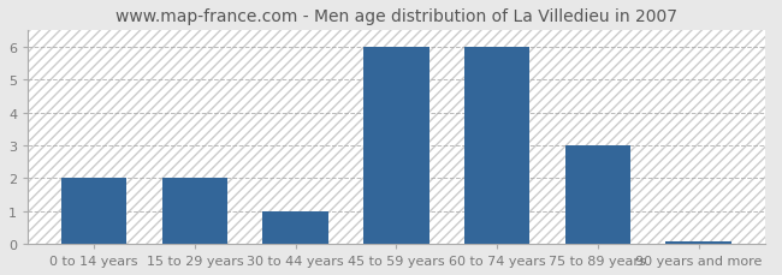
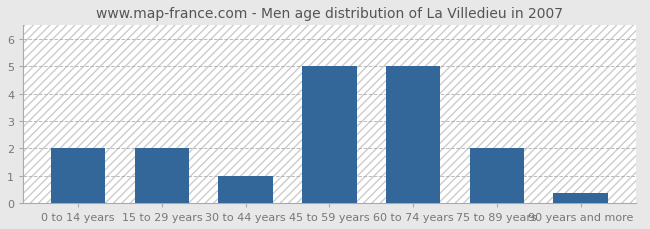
45 to 59 years: 6.00 -> 5.00
60 to 74 years: 6.00 -> 5.00
75 to 89 years: 3.00 -> 2.00
90 years and more: 0.07 -> 0.35
